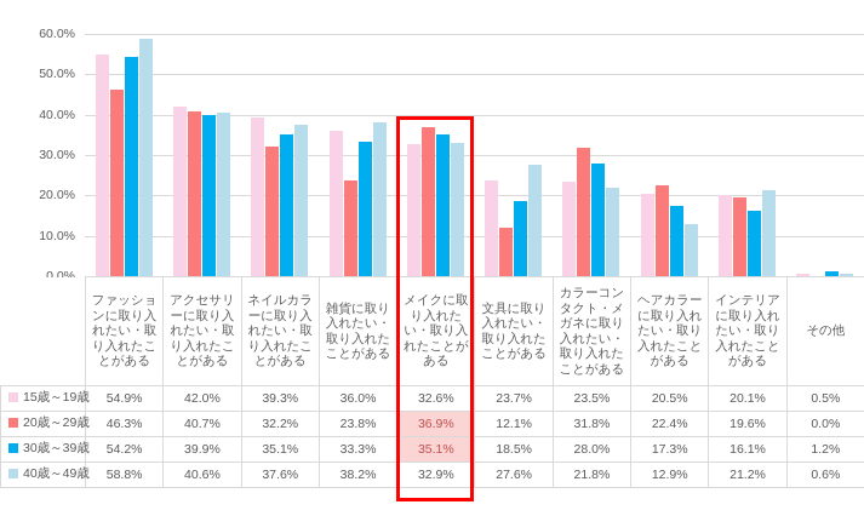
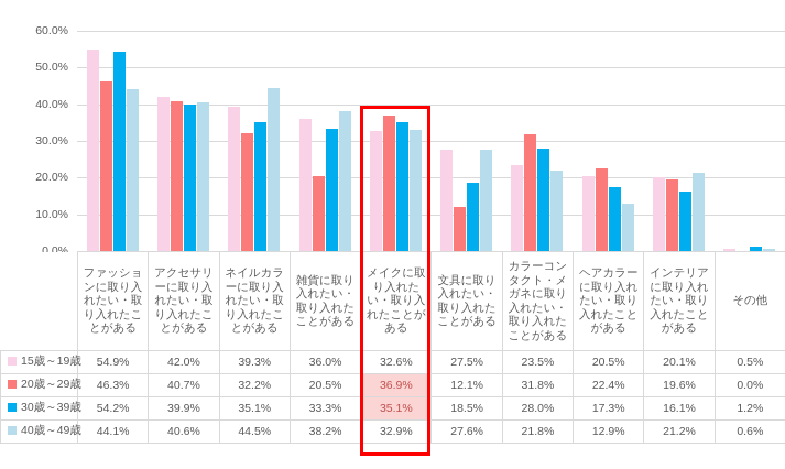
40歳～49歳/ファッションに取り入れたい・取り入れたことがある: 58.8% -> 44.1%
40歳～49歳/ネイルカラーに取り入れたい・取り入れたことがある: 37.6% -> 44.5%
20歳～29歳/雑貨に取り入れたい・取り入れたことがある: 23.8% -> 20.5%
15歳～19歳/文具に取り入れたい・取り入れたことがある: 23.7% -> 27.5%
